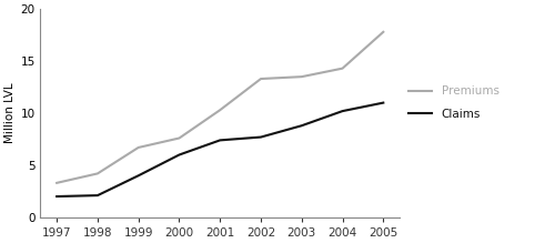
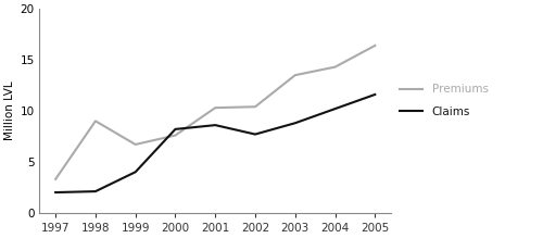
Premiums/1998: 4.2 -> 9.0
Claims/2000: 6.0 -> 8.2
Claims/2001: 7.4 -> 8.6
Premiums/2002: 13.3 -> 10.4
Premiums/2005: 17.8 -> 16.4
Claims/2005: 11.0 -> 11.6
